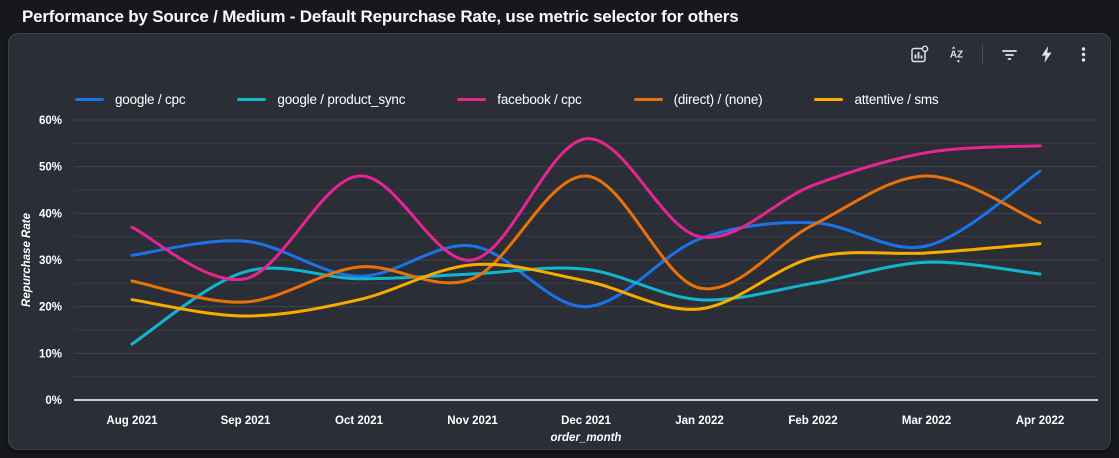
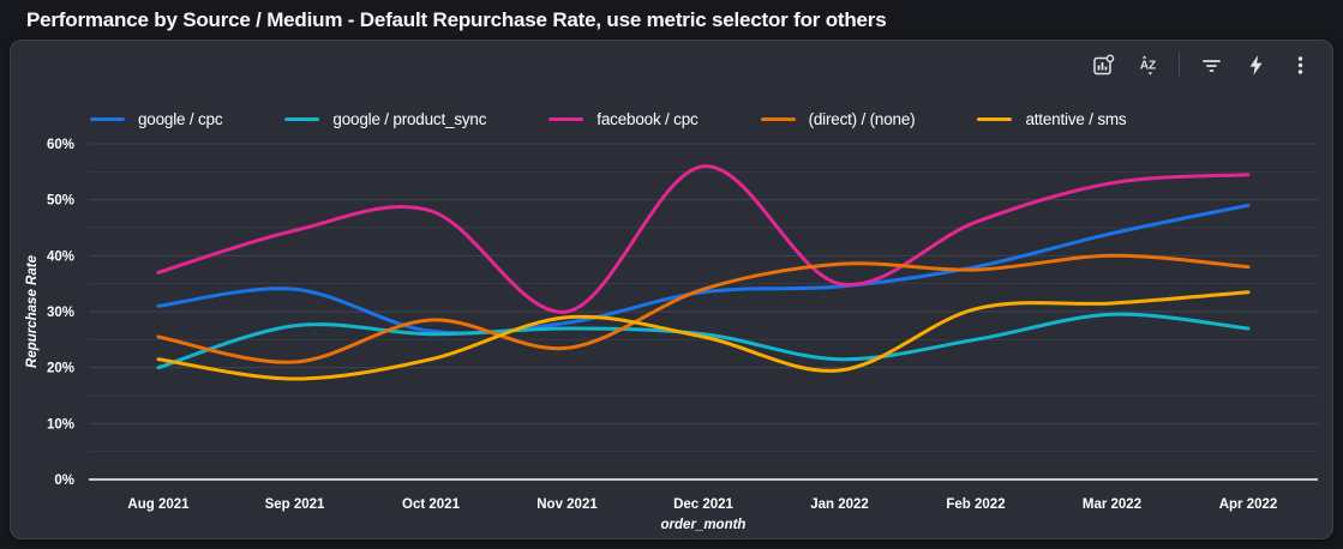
google / product_sync/Aug 2021: 12% -> 20%
facebook / cpc/Sep 2021: 26% -> 44%
google / cpc/Nov 2021: 33% -> 28%
(direct) / (none)/Nov 2021: 26% -> 24%
google / cpc/Dec 2021: 20% -> 34%
google / product_sync/Dec 2021: 28% -> 26%
(direct) / (none)/Dec 2021: 48% -> 34%
(direct) / (none)/Jan 2022: 24% -> 38%
google / cpc/Mar 2022: 33% -> 44%
(direct) / (none)/Mar 2022: 48% -> 40%
